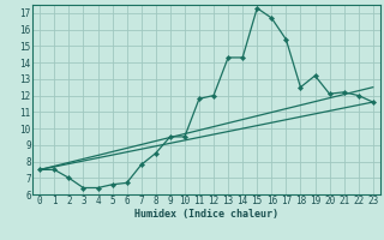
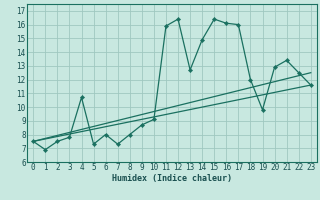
1: 7.5 -> 6.9
2: 7.0 -> 7.5
3: 6.4 -> 7.8
4: 6.4 -> 10.7
5: 6.6 -> 7.3
6: 6.7 -> 8.0
7: 7.8 -> 7.3
8: 8.5 -> 8.0
9: 9.5 -> 8.7
10: 9.5 -> 9.1
11: 11.8 -> 15.9
12: 12.0 -> 16.4
13: 14.3 -> 12.7
14: 14.3 -> 14.9
15: 17.3 -> 16.4
16: 16.7 -> 16.1
17: 15.4 -> 16.0
18: 12.5 -> 12.0
19: 13.2 -> 9.8
20: 12.1 -> 12.9
21: 12.2 -> 13.4
22: 12.0 -> 12.5
